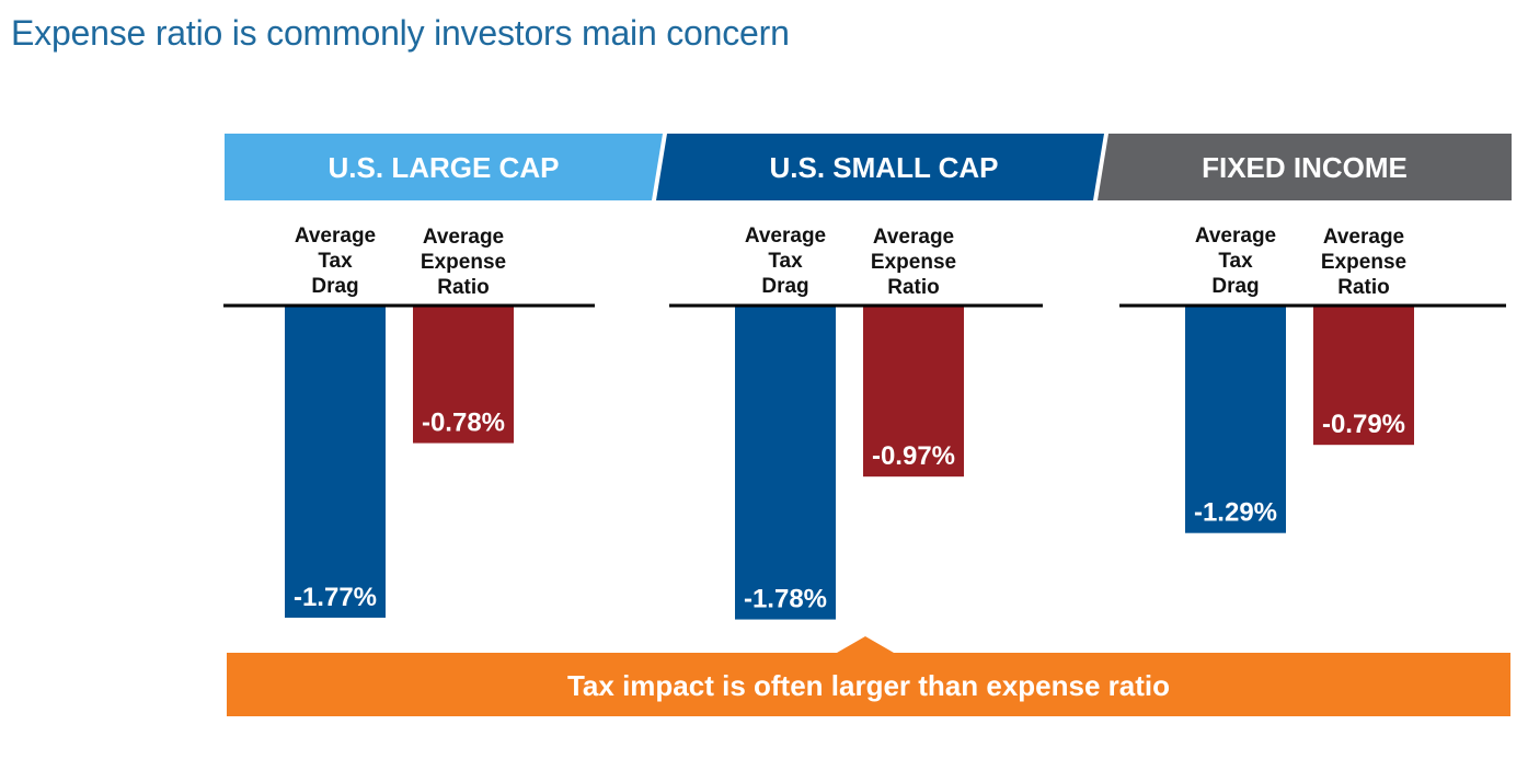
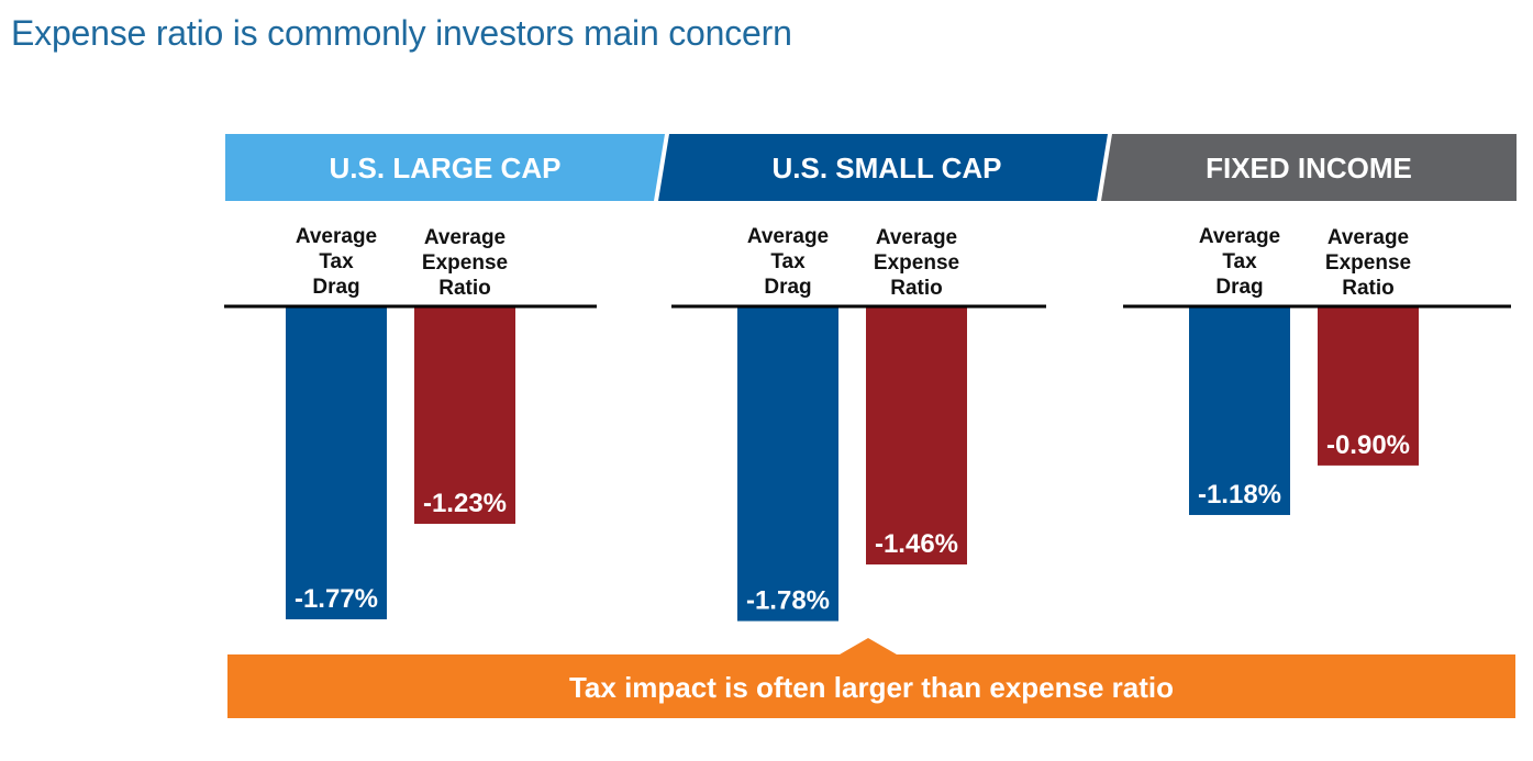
Average Expense Ratio/U.S. LARGE CAP: -0.78% -> -1.23%
Average Expense Ratio/U.S. SMALL CAP: -0.97% -> -1.46%
Average Tax Drag/FIXED INCOME: -1.29% -> -1.18%
Average Expense Ratio/FIXED INCOME: -0.79% -> -0.90%
